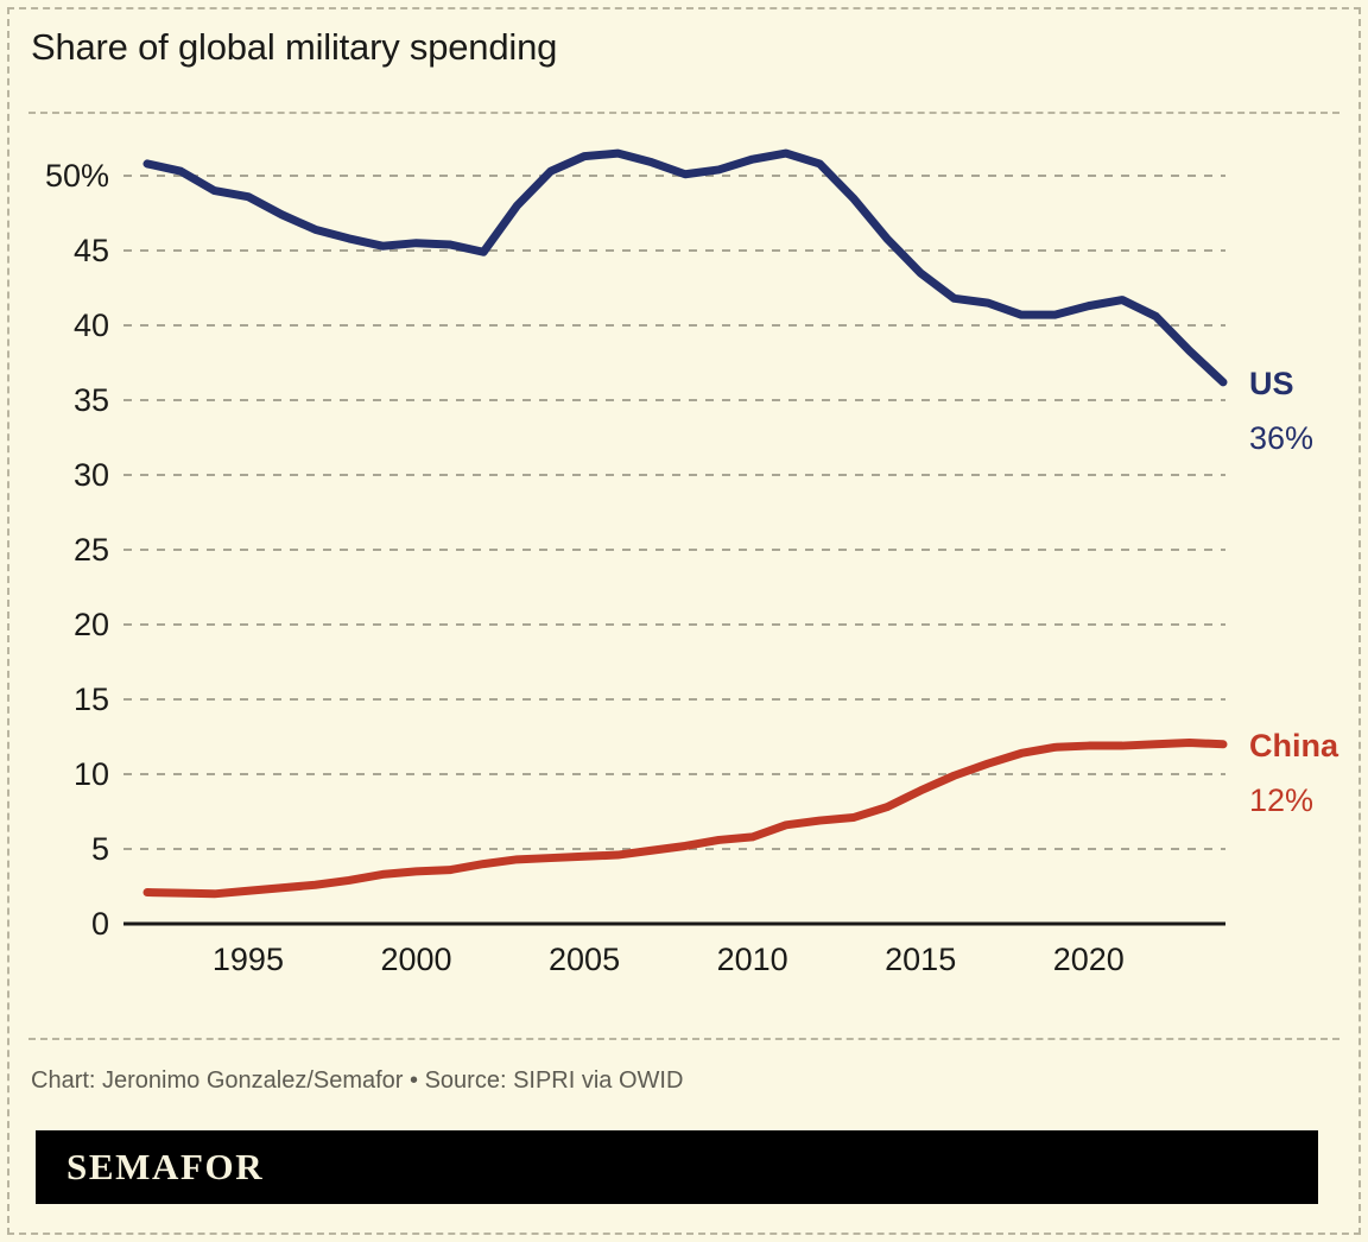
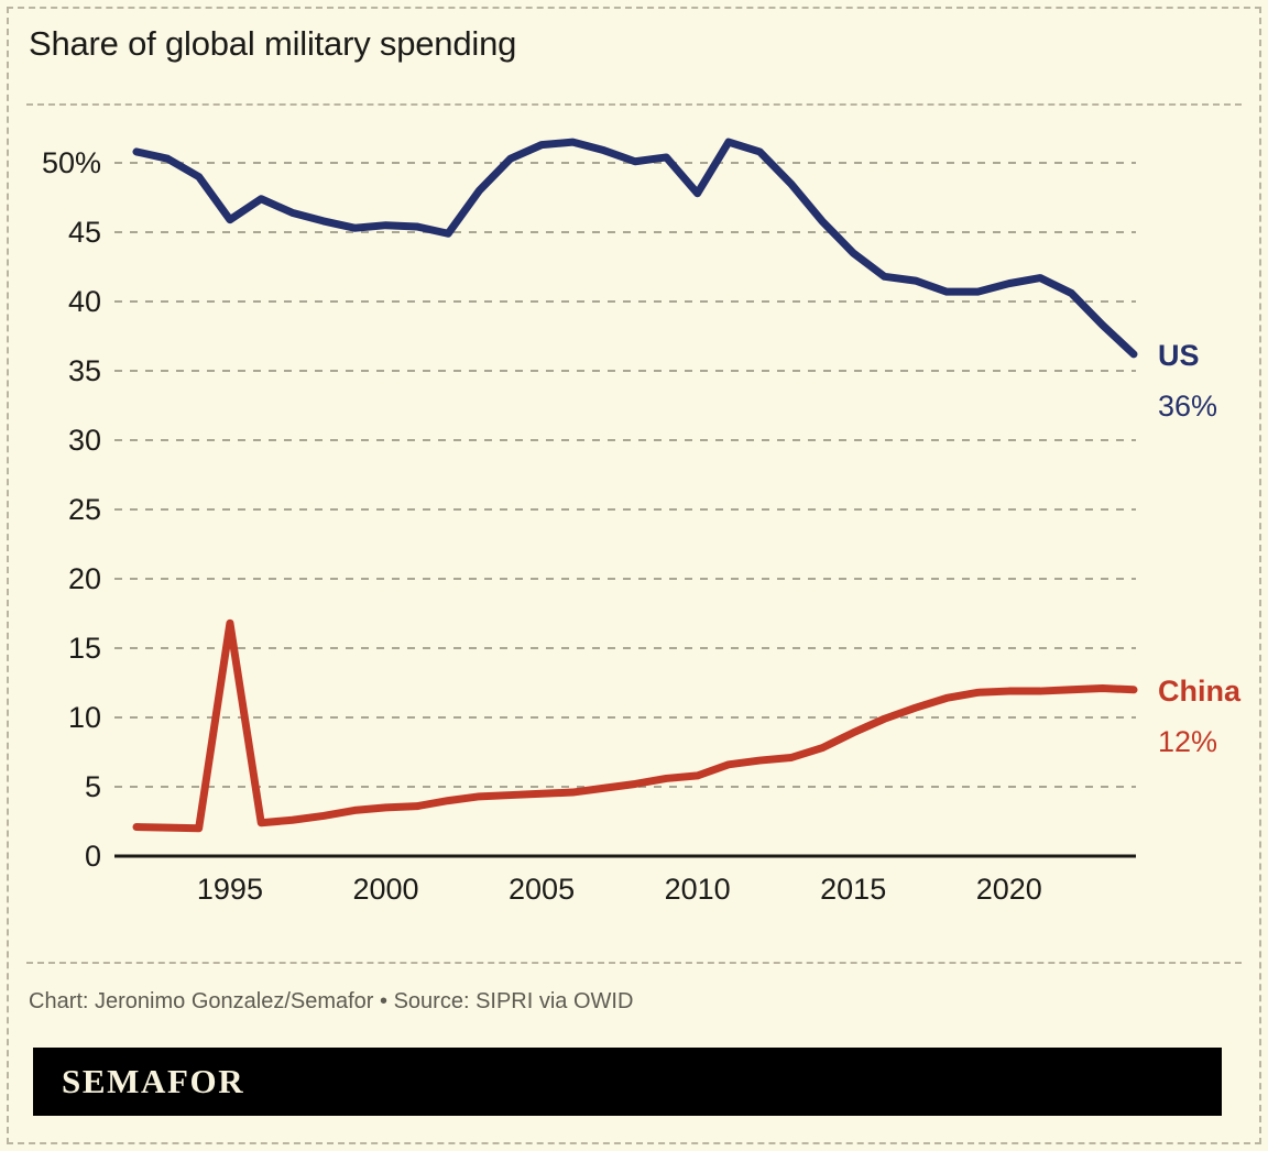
US/1995: 48.6% -> 45.9%
China/1995: 2.2% -> 16.8%
US/2010: 51.1% -> 47.8%
